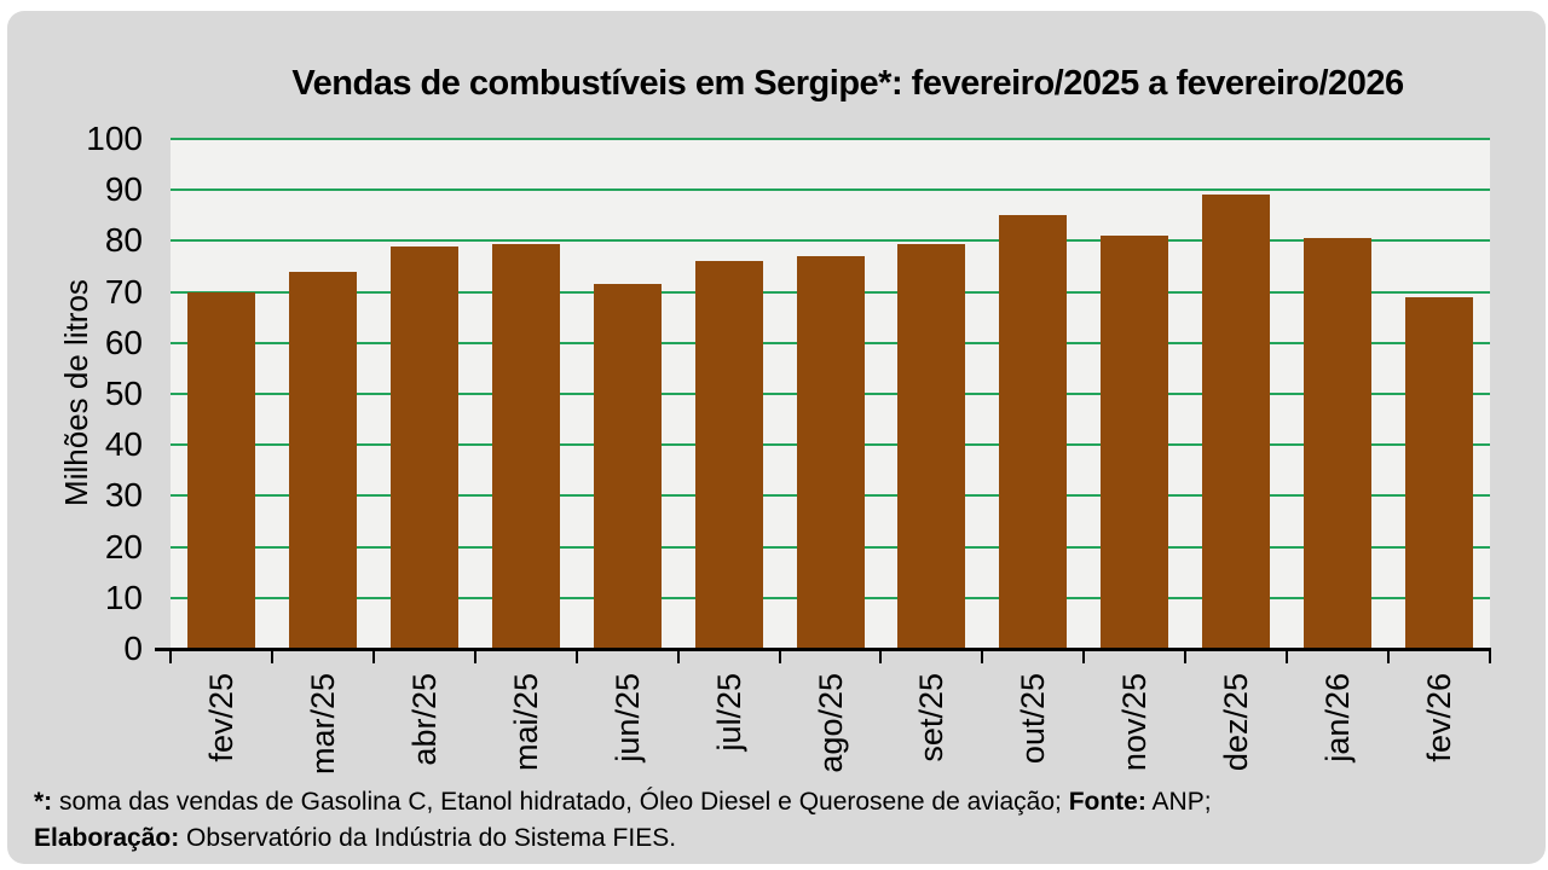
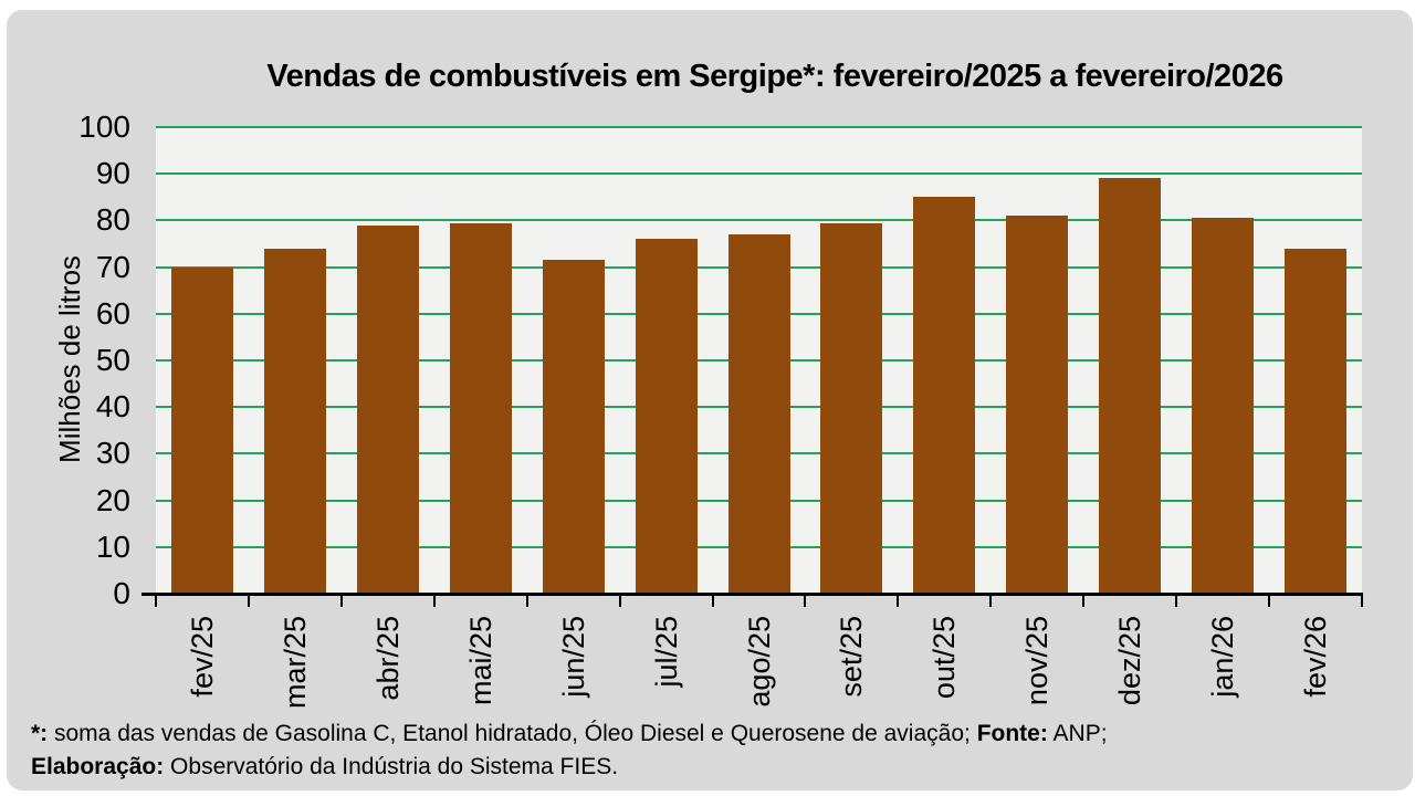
fev/26: 69 -> 74
